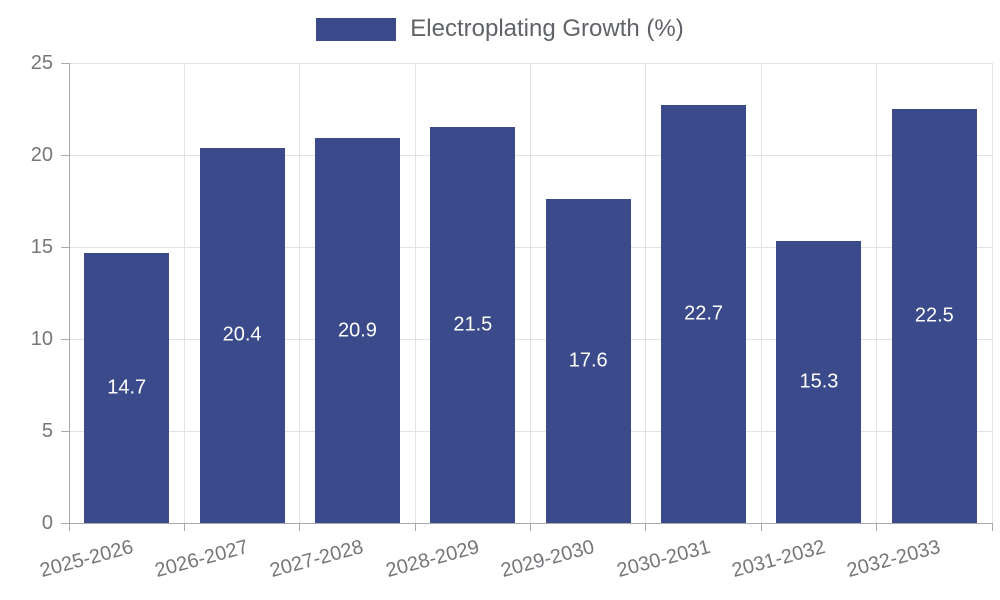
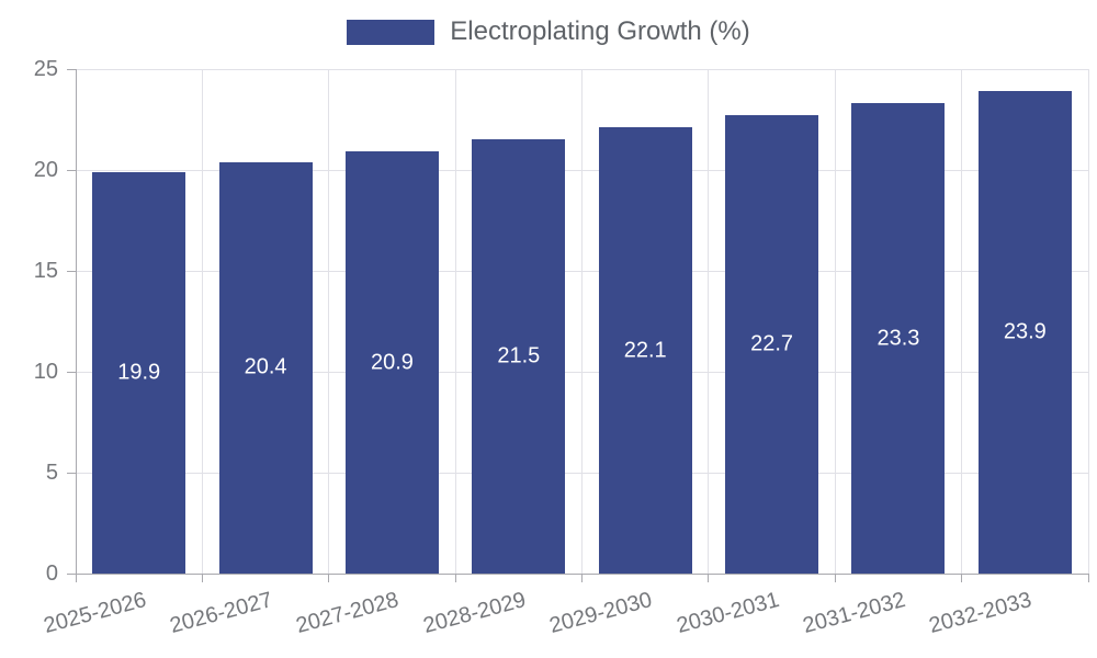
2025-2026: 14.7 -> 19.9
2029-2030: 17.6 -> 22.1
2031-2032: 15.3 -> 23.3
2032-2033: 22.5 -> 23.9
